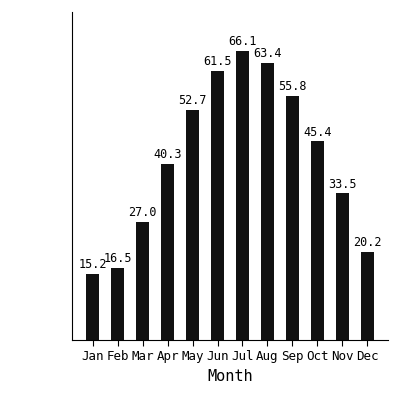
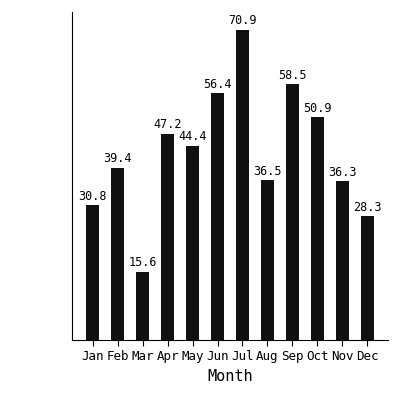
Jan: 15.2 -> 30.8
Feb: 16.5 -> 39.4
Mar: 27.0 -> 15.6
Apr: 40.3 -> 47.2
May: 52.7 -> 44.4
Jun: 61.5 -> 56.4
Jul: 66.1 -> 70.9
Aug: 63.4 -> 36.5
Sep: 55.8 -> 58.5
Oct: 45.4 -> 50.9
Nov: 33.5 -> 36.3
Dec: 20.2 -> 28.3
